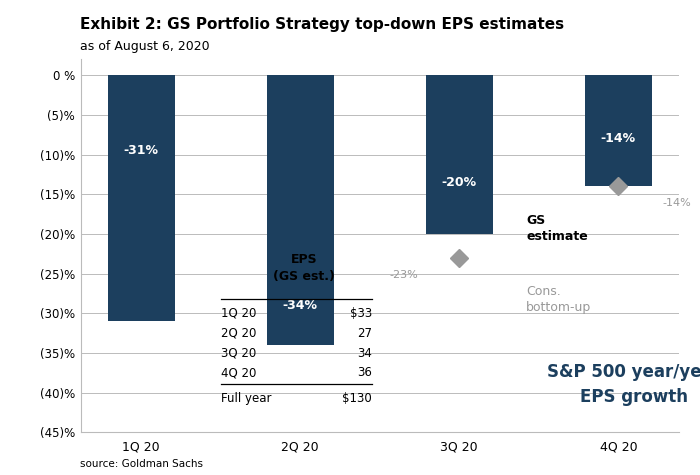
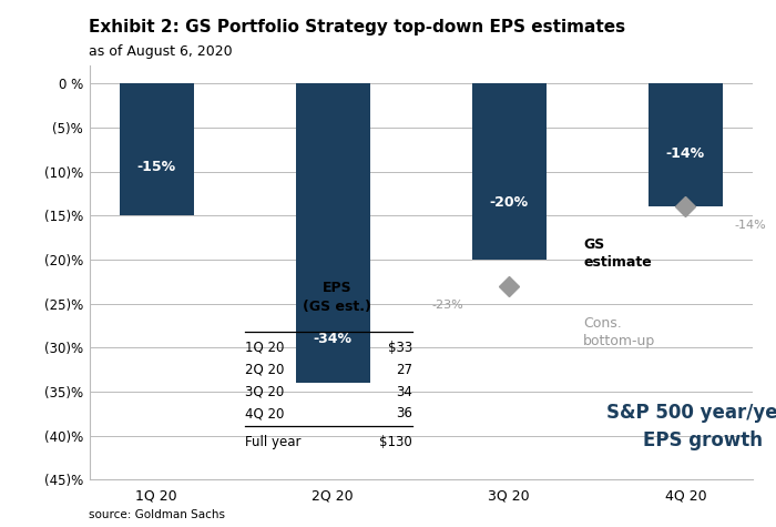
1Q 20: -31% -> -15%
